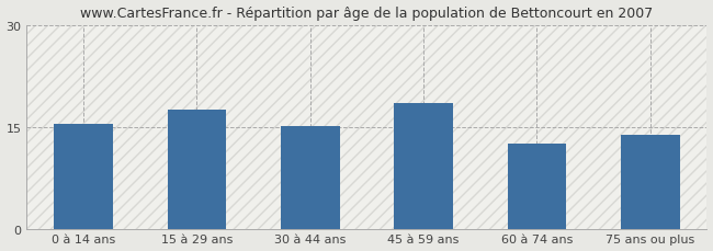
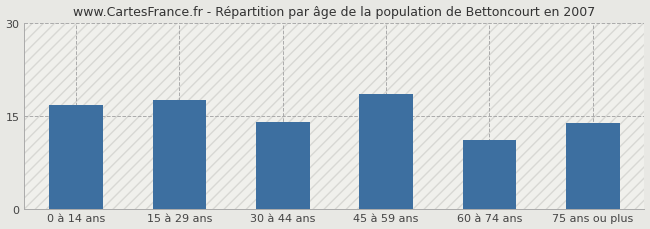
0 à 14 ans: 15.5 -> 16.8
30 à 44 ans: 15.1 -> 14.0
60 à 74 ans: 12.6 -> 11.0
